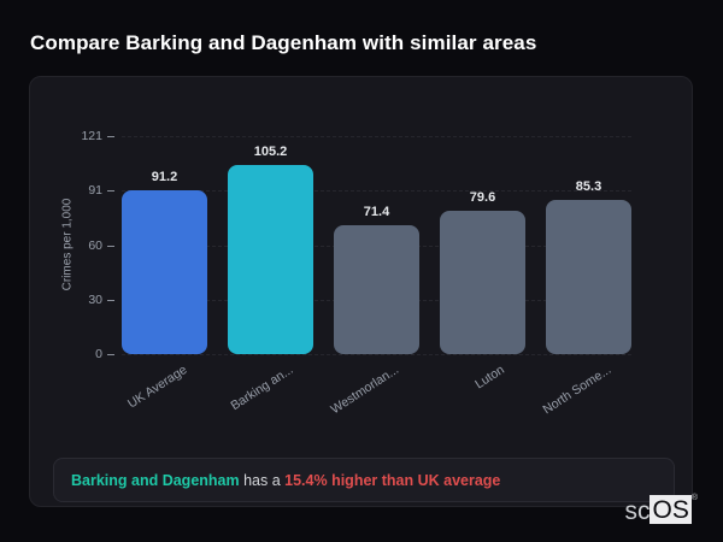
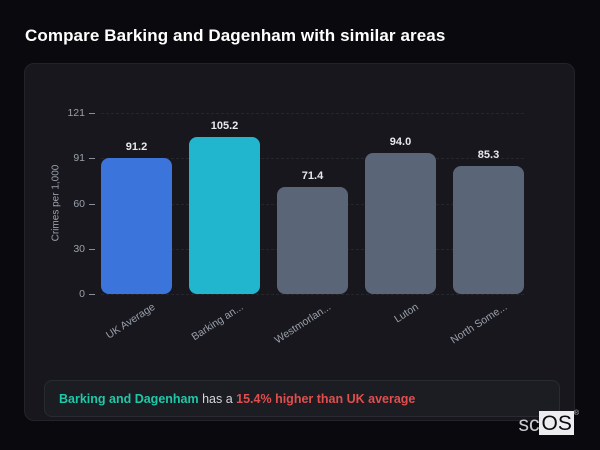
Luton: 79.6 -> 94.0
